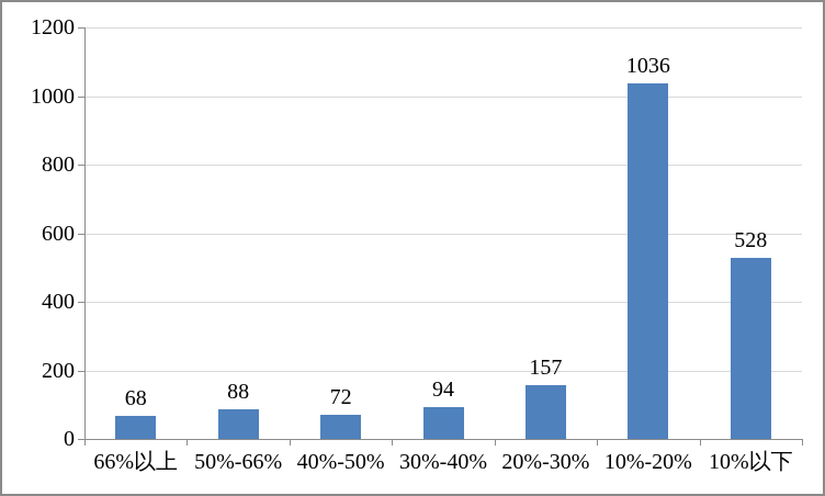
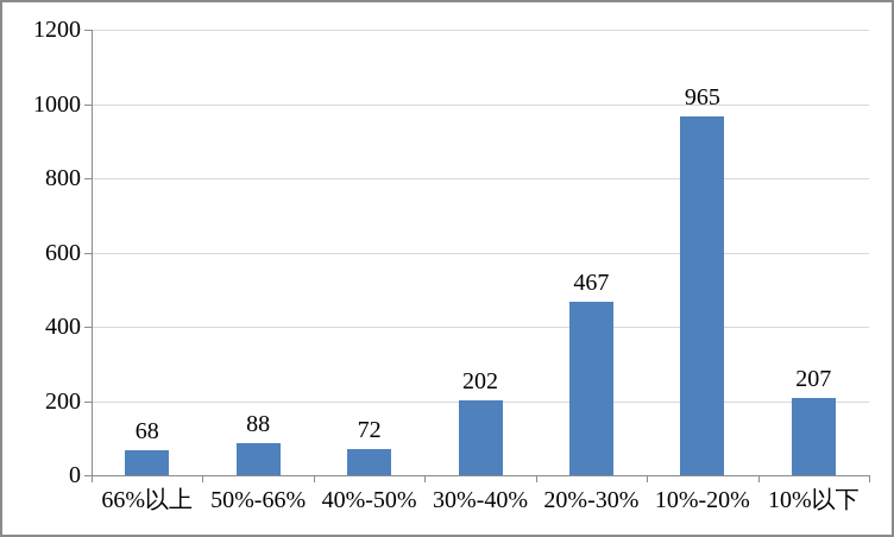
30%-40%: 94 -> 202
20%-30%: 157 -> 467
10%-20%: 1036 -> 965
10%以下: 528 -> 207
